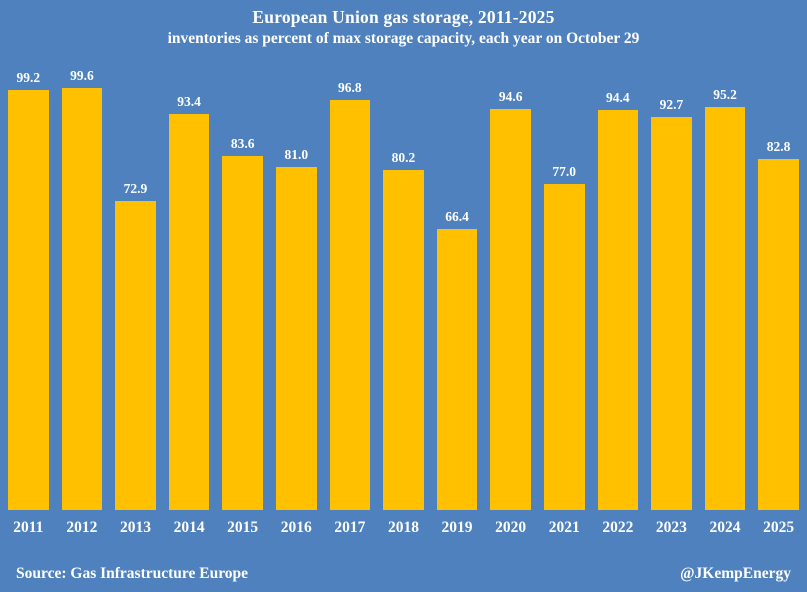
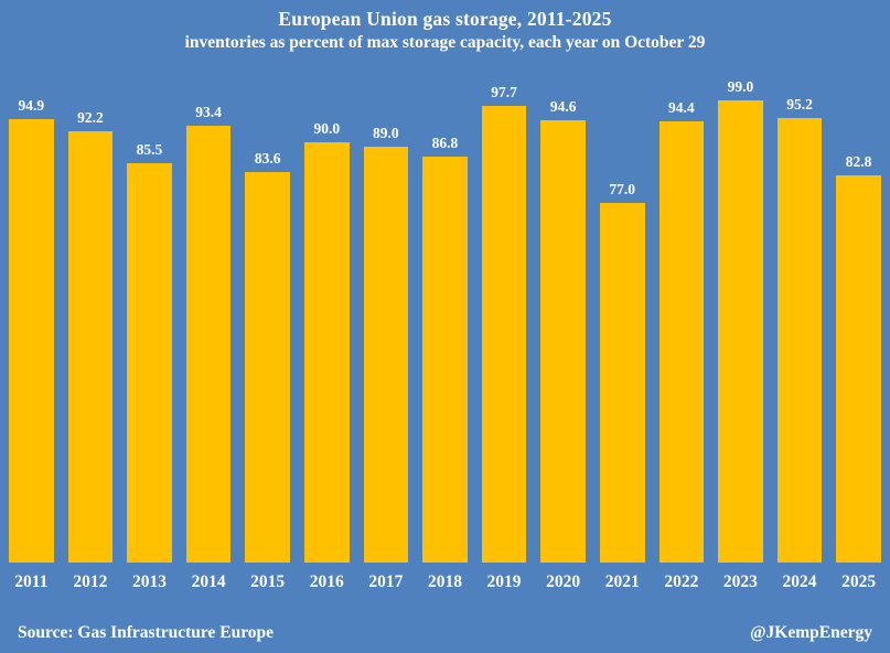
2011: 99.2 -> 94.9
2012: 99.6 -> 92.2
2013: 72.9 -> 85.5
2016: 81.0 -> 90.0
2017: 96.8 -> 89.0
2018: 80.2 -> 86.8
2019: 66.4 -> 97.7
2023: 92.7 -> 99.0
